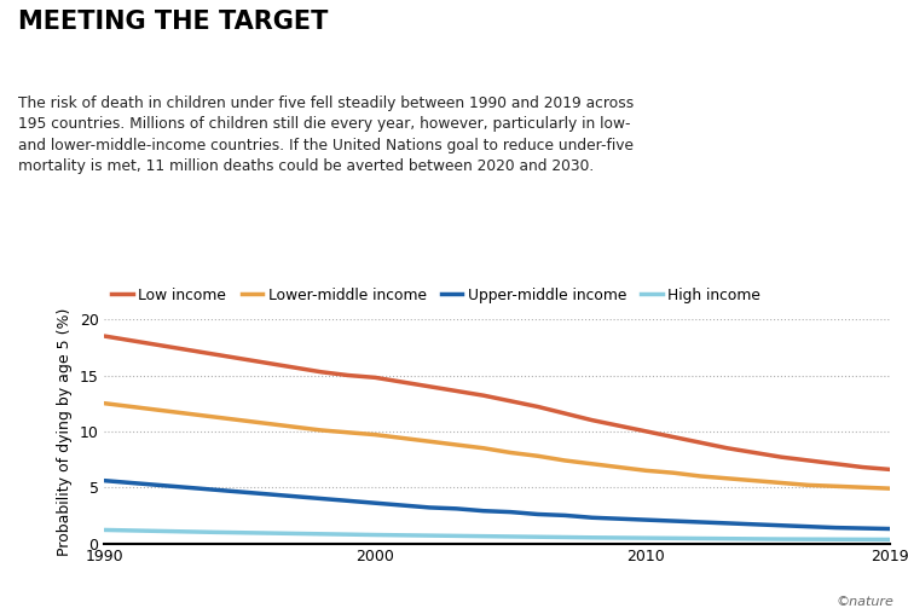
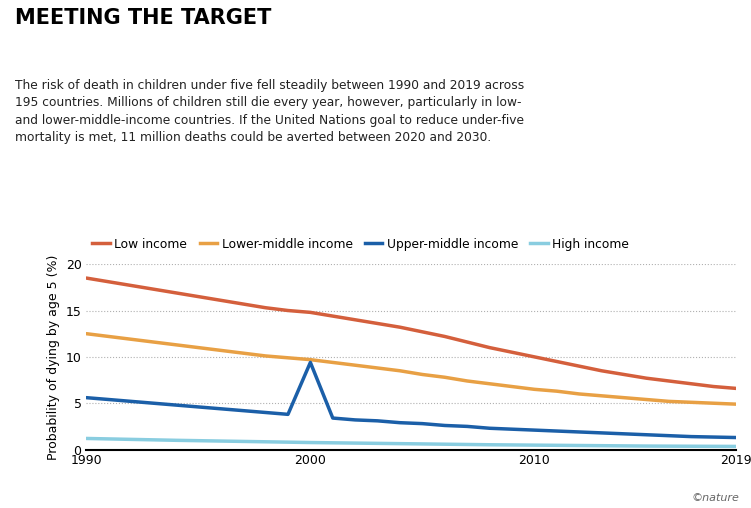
Upper-middle income/2000: 3.6 -> 9.4
